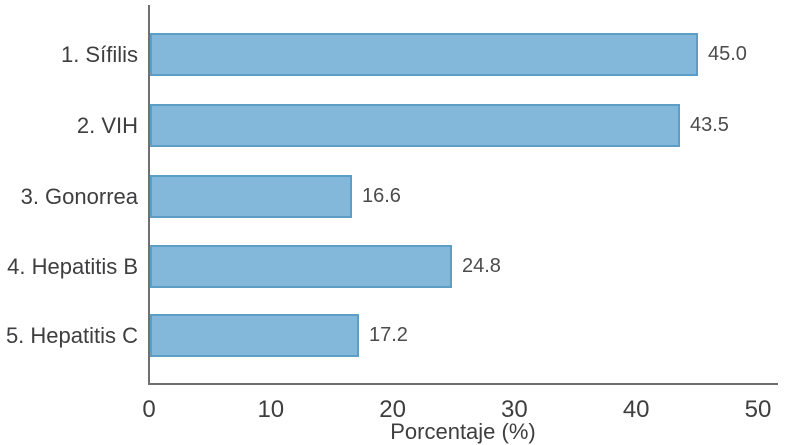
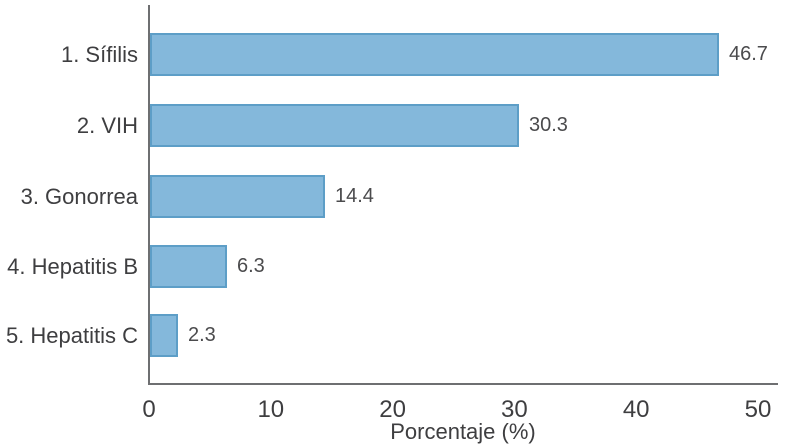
1. Sífilis: 45.0 -> 46.7
2. VIH: 43.5 -> 30.3
3. Gonorrea: 16.6 -> 14.4
4. Hepatitis B: 24.8 -> 6.3
5. Hepatitis C: 17.2 -> 2.3
